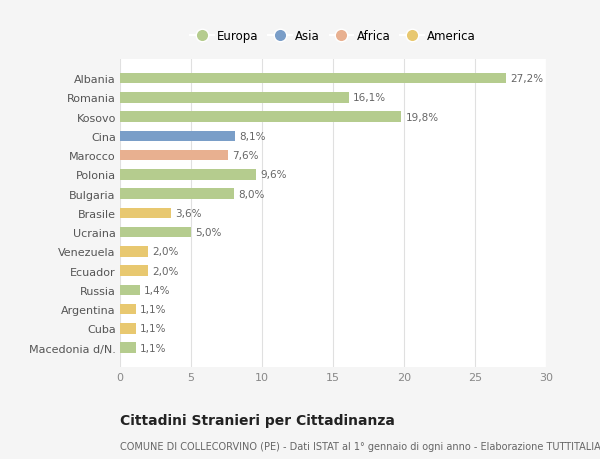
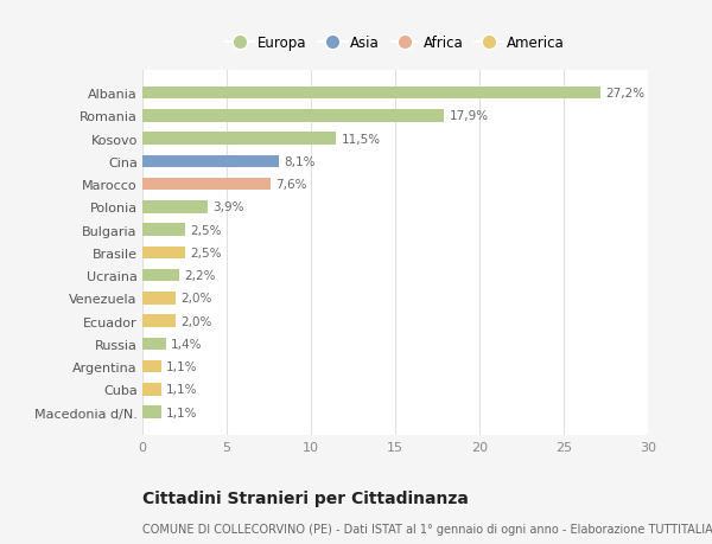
Romania: 16,1% -> 17,9%
Kosovo: 19,8% -> 11,5%
Polonia: 9,6% -> 3,9%
Bulgaria: 8,0% -> 2,5%
Brasile: 3,6% -> 2,5%
Ucraina: 5,0% -> 2,2%
